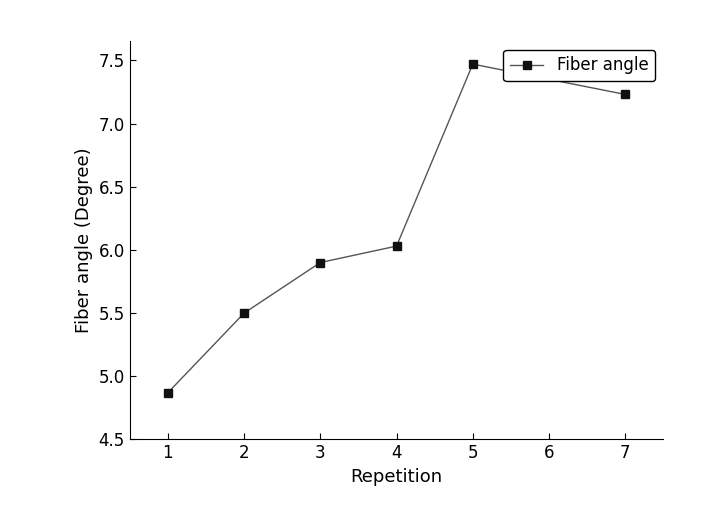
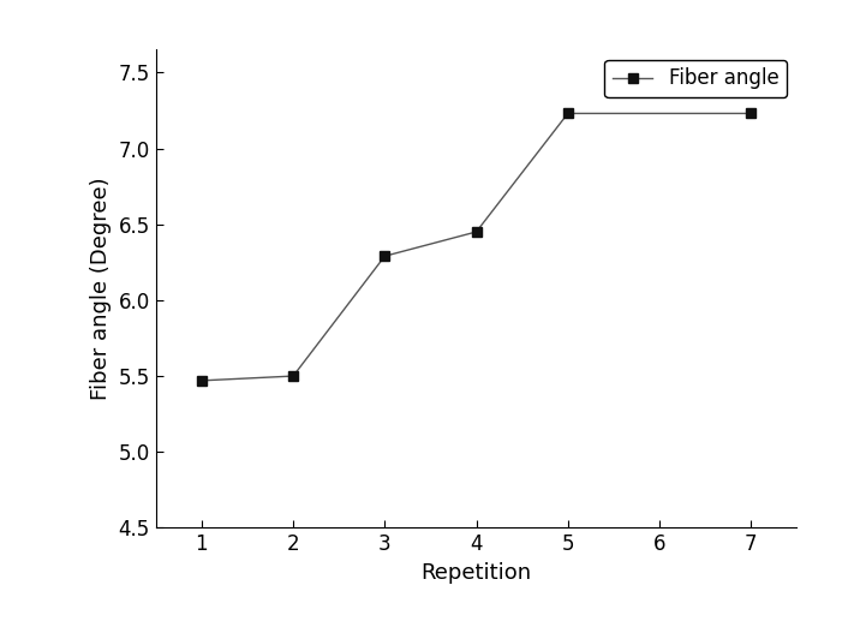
1: 4.87 -> 5.47
3: 5.90 -> 6.29
4: 6.03 -> 6.45
5: 7.47 -> 7.23
